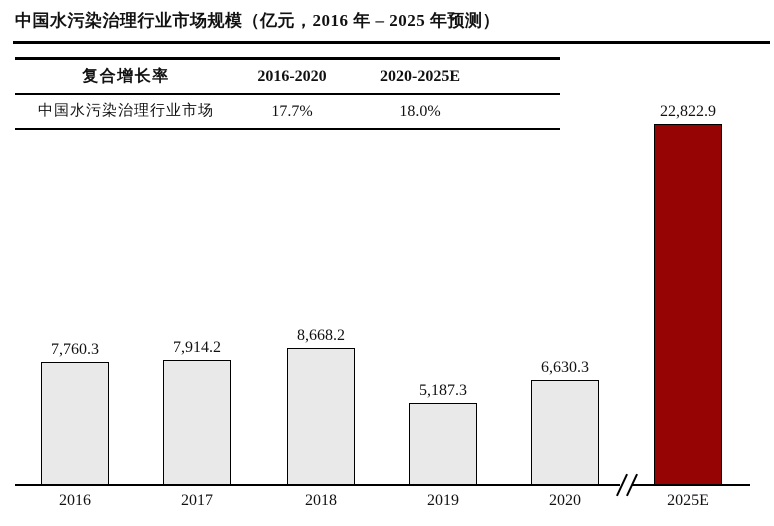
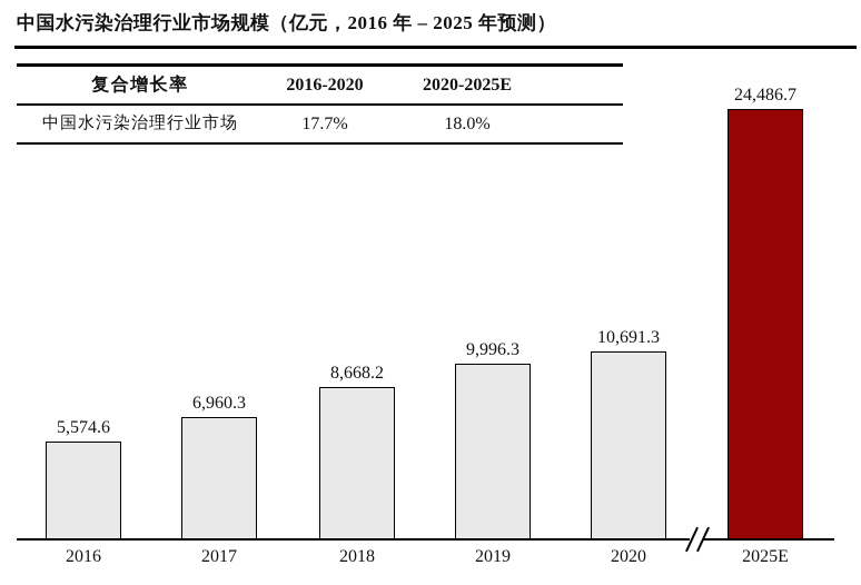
2016: 7,760.3 -> 5,574.6
2017: 7,914.2 -> 6,960.3
2019: 5,187.3 -> 9,996.3
2020: 6,630.3 -> 10,691.3
2025E: 22,822.9 -> 24,486.7
